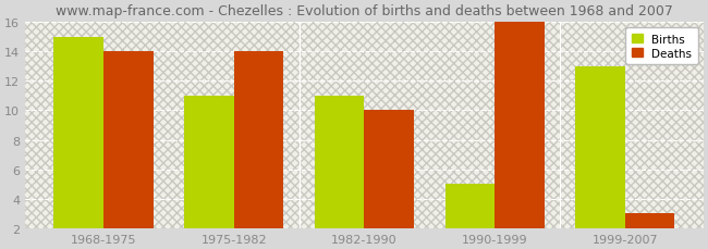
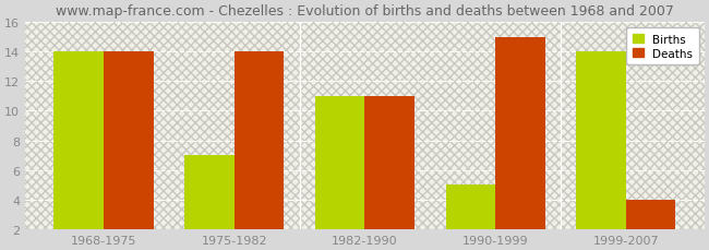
Births/1968-1975: 15 -> 14
Births/1975-1982: 11 -> 7
Deaths/1982-1990: 10 -> 11
Deaths/1990-1999: 16 -> 15
Births/1999-2007: 13 -> 14
Deaths/1999-2007: 3 -> 4
